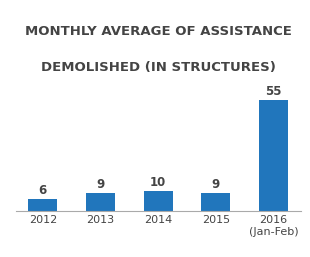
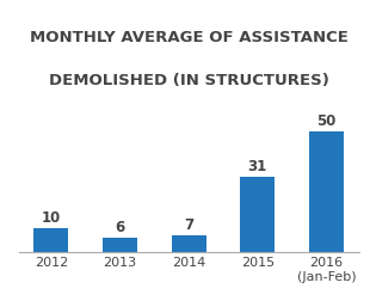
2012: 6 -> 10
2013: 9 -> 6
2014: 10 -> 7
2015: 9 -> 31
2016 (Jan-Feb): 55 -> 50
